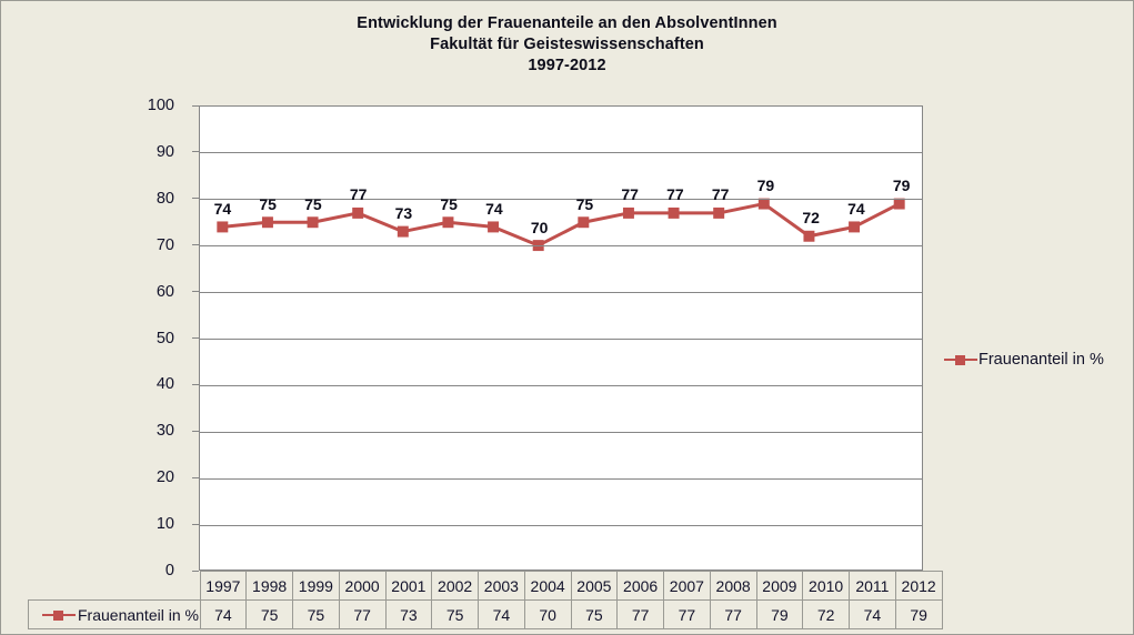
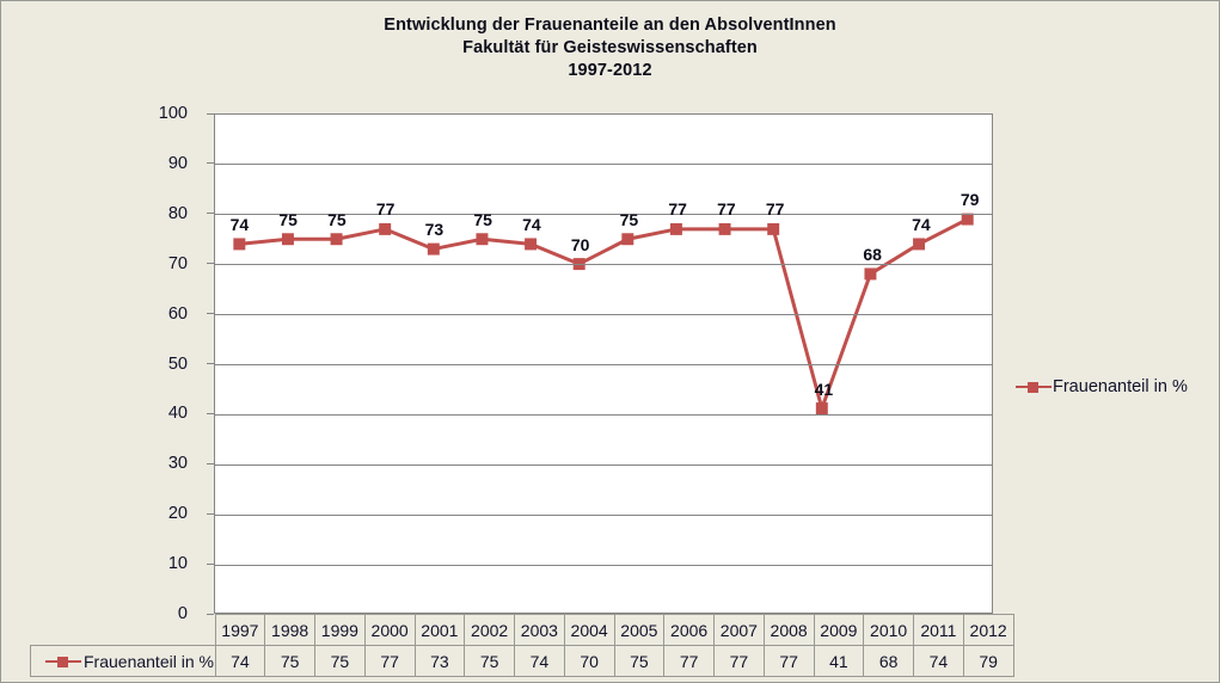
2009: 79 -> 41
2010: 72 -> 68
